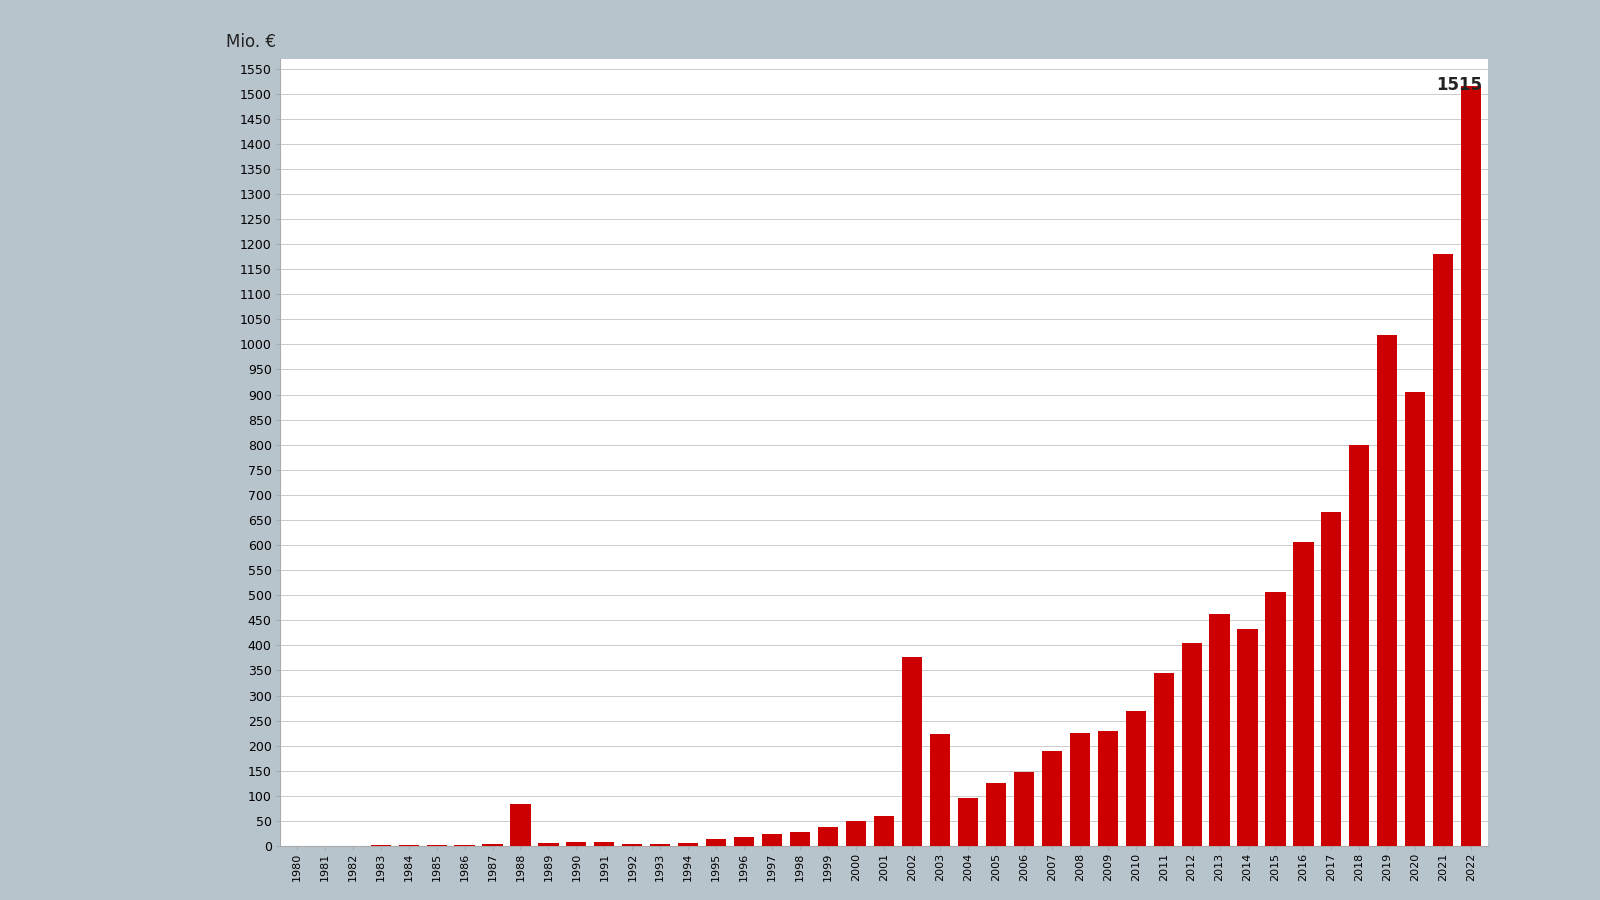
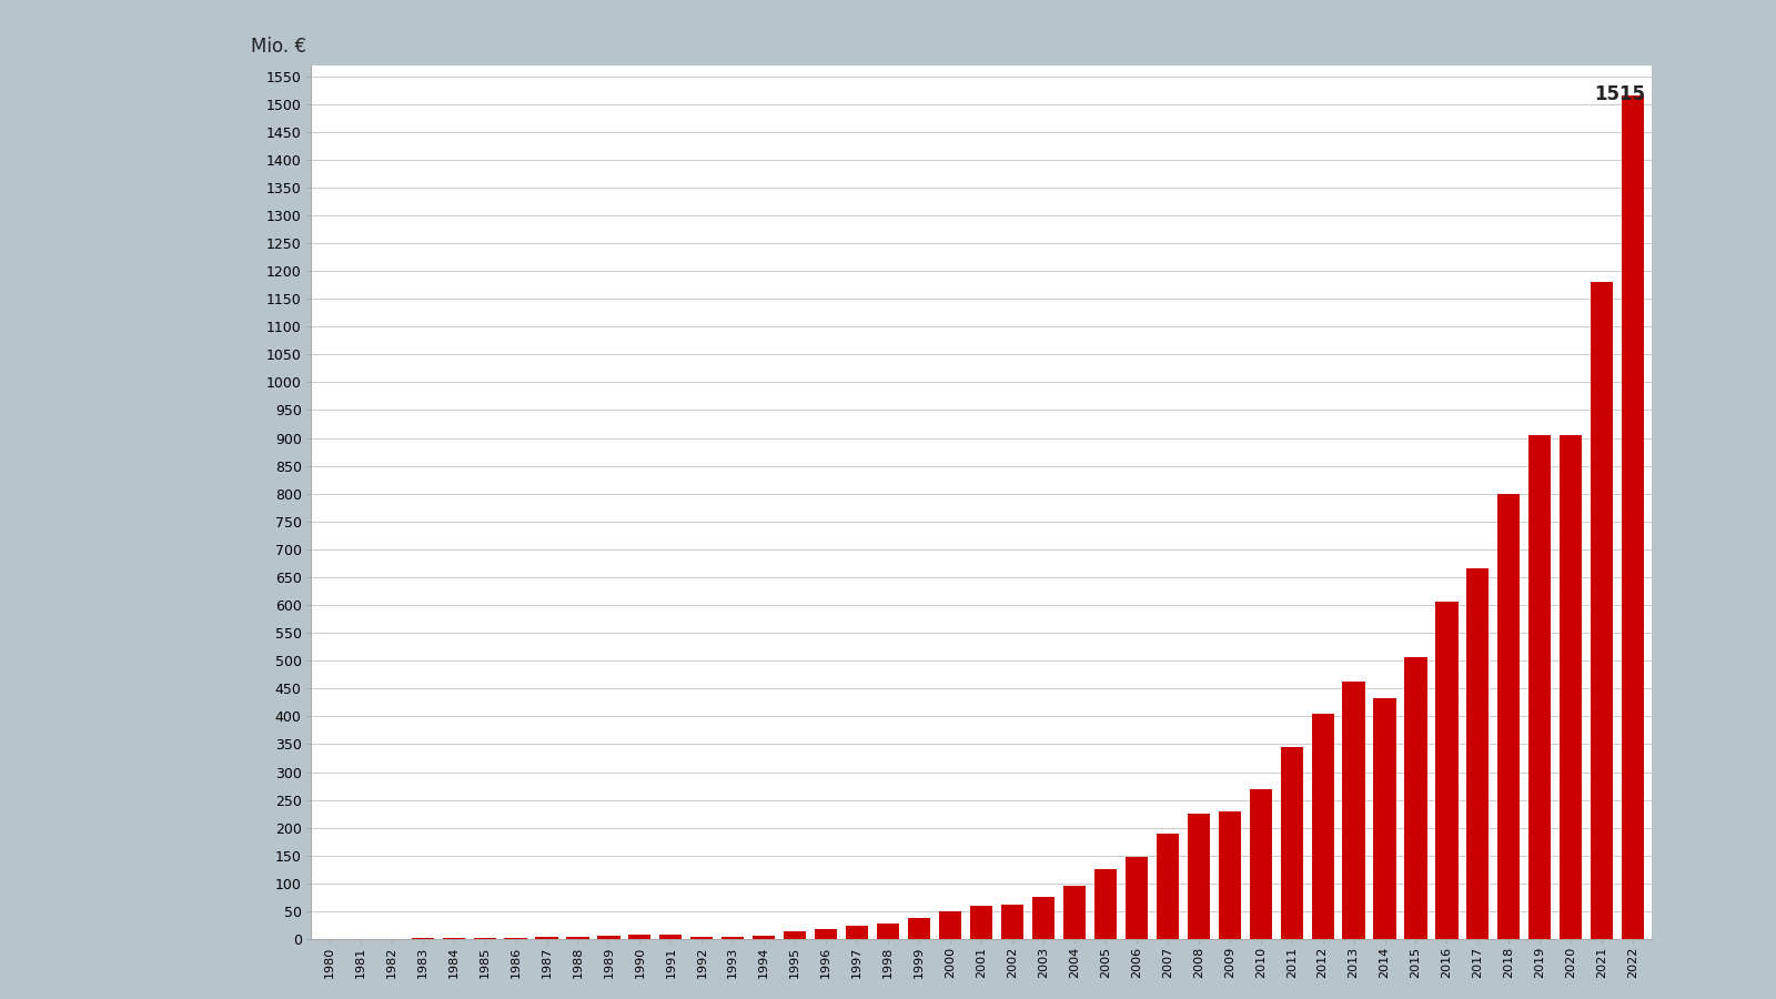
1988: 84 -> 4
2002: 376 -> 62
2003: 224 -> 75
2019: 1018 -> 905
